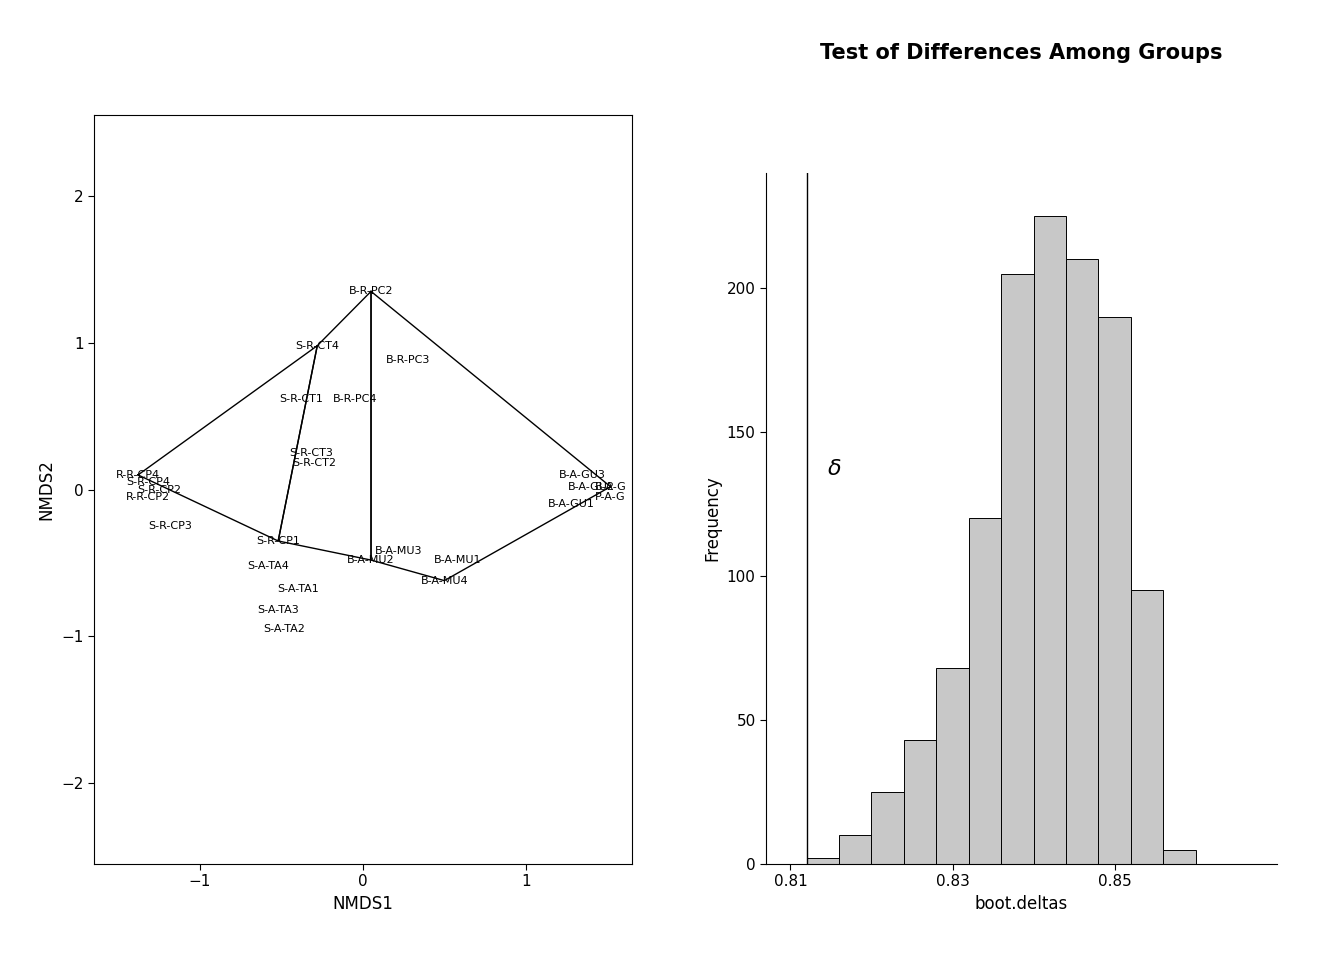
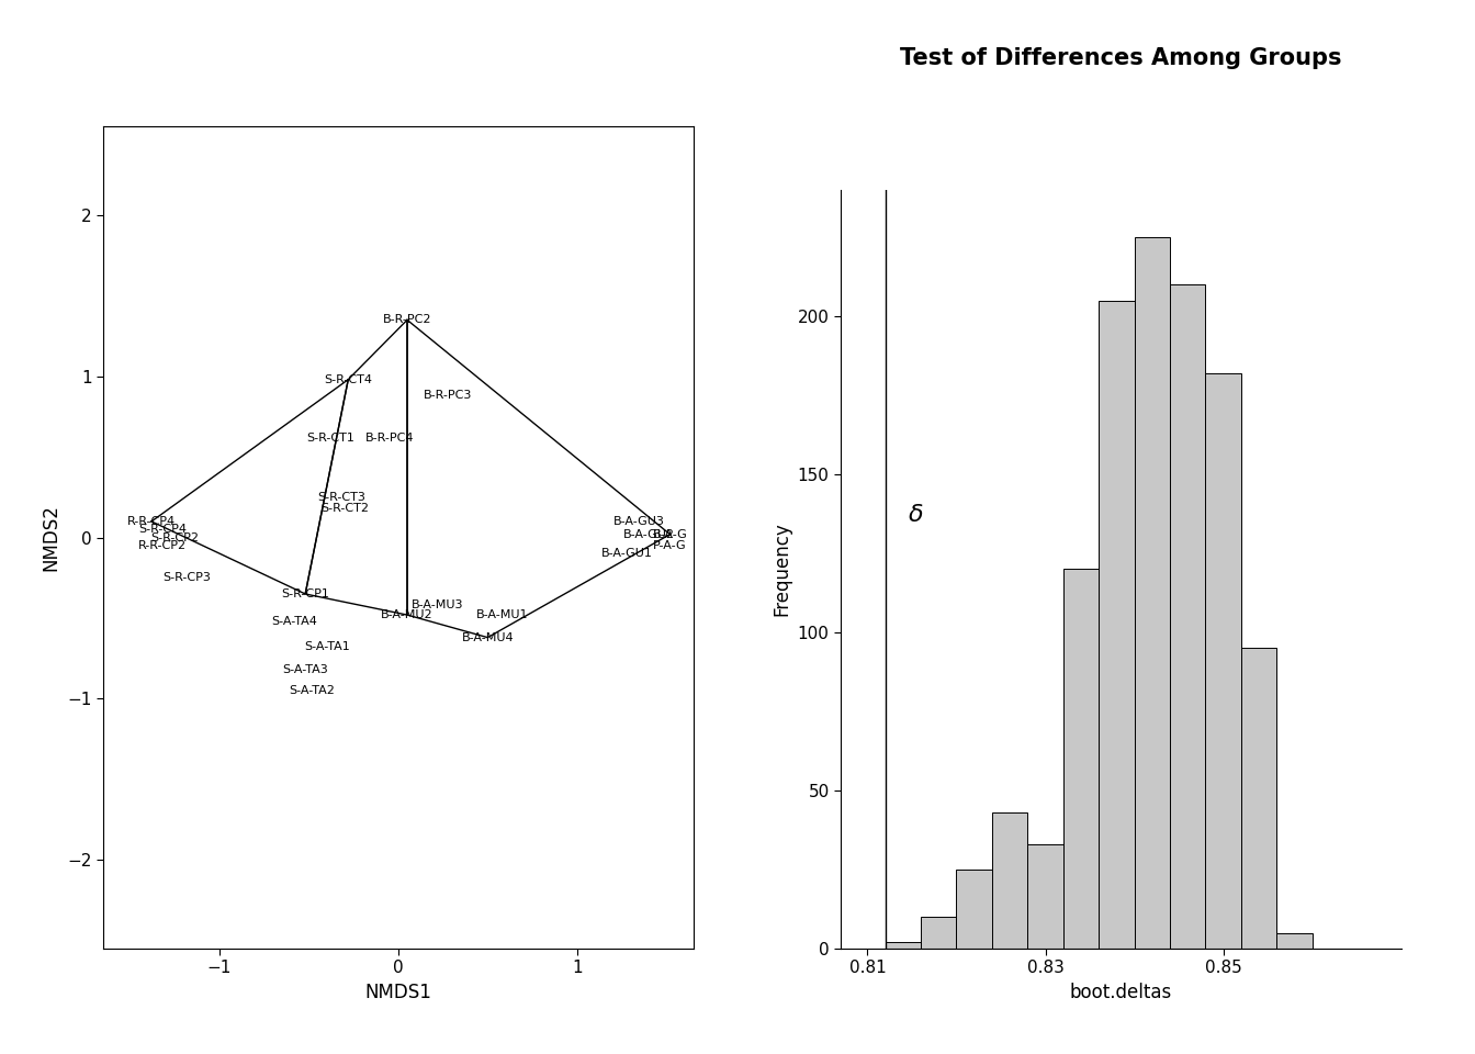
0.83: 68 -> 33
0.85: 190 -> 182
